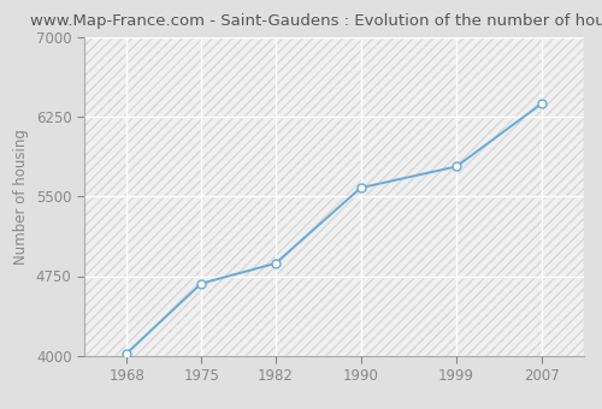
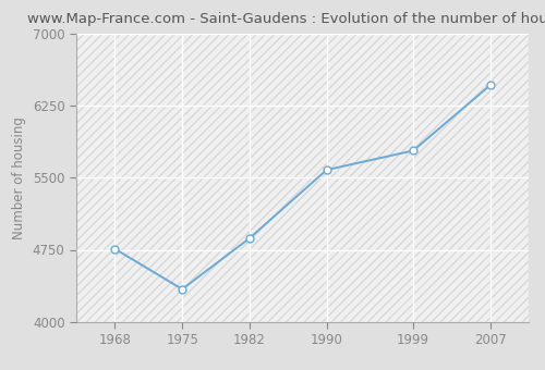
1968: 4020 -> 4760
1975: 4680 -> 4340
2007: 6370 -> 6460
